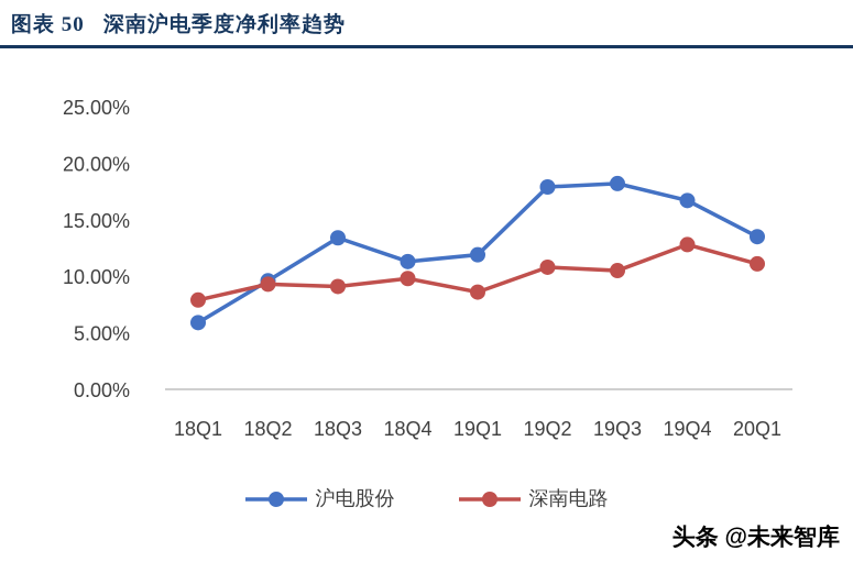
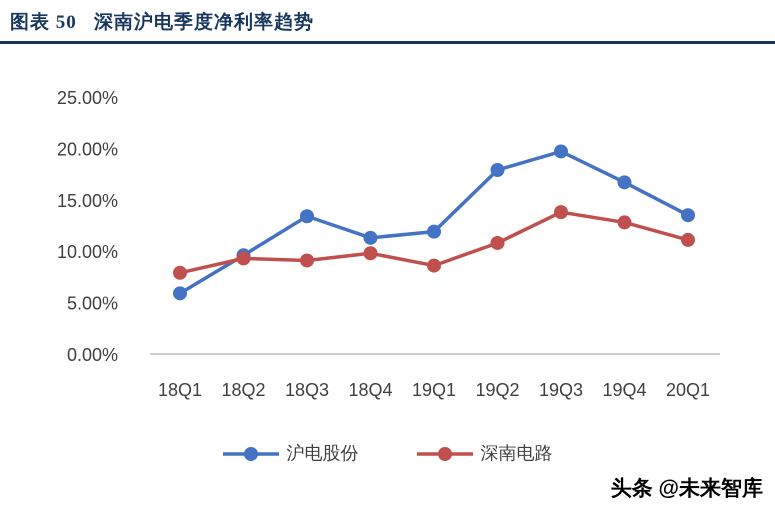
沪电股份/19Q3: 18.2% -> 19.7%
深南电路/19Q3: 10.5% -> 13.8%
